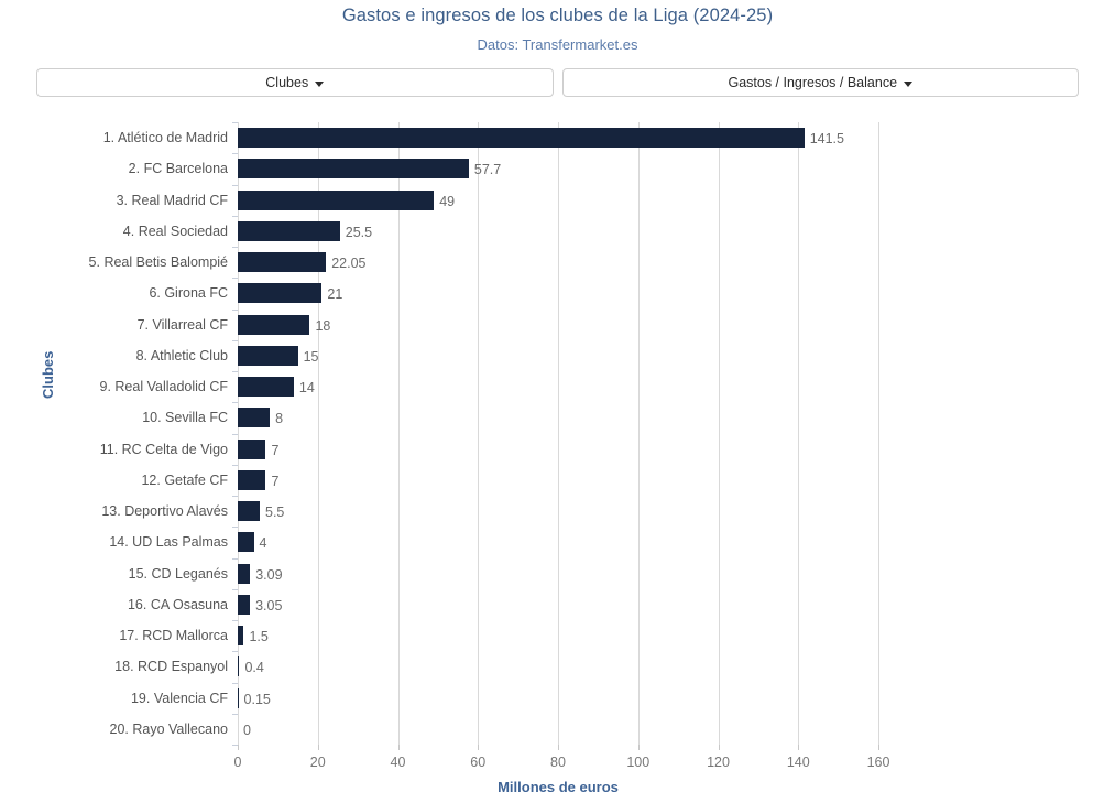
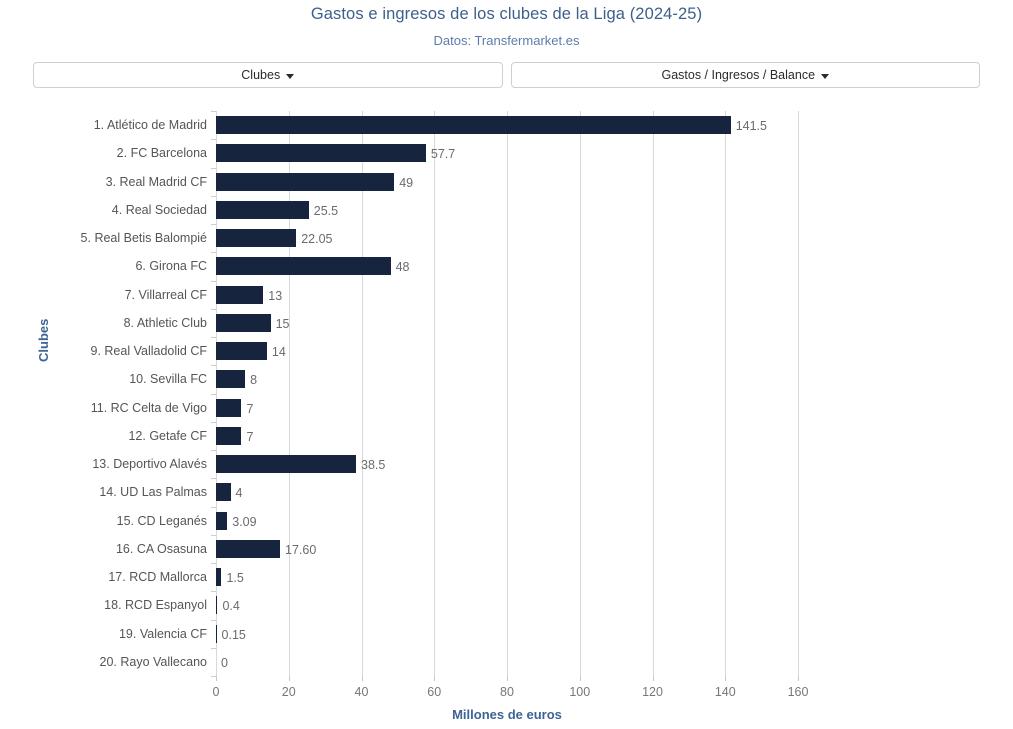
6. Girona FC: 21 -> 48
7. Villarreal CF: 18 -> 13
13. Deportivo Alavés: 5.5 -> 38.5
16. CA Osasuna: 3.05 -> 17.60
